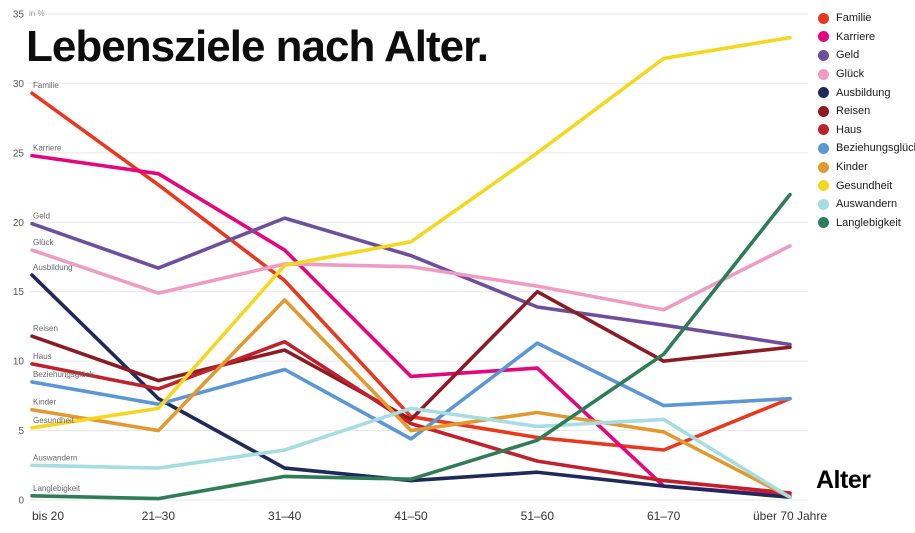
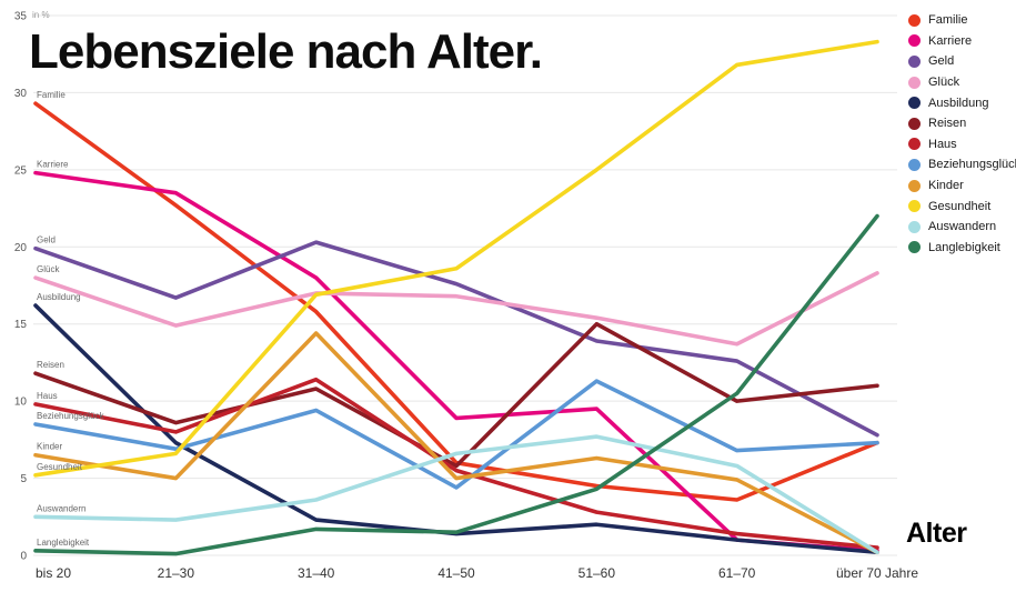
Auswandern/51–60: 5.3 -> 7.7
Geld/über 70 Jahre: 11.2 -> 7.8
